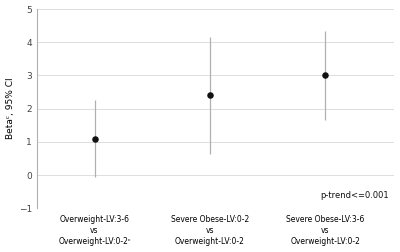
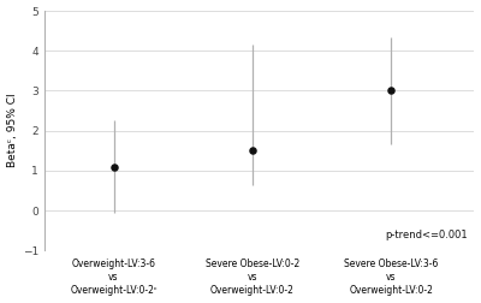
Severe Obese-LV:0-2 vs Overweight-LV:0-2: 2.4 -> 1.5
